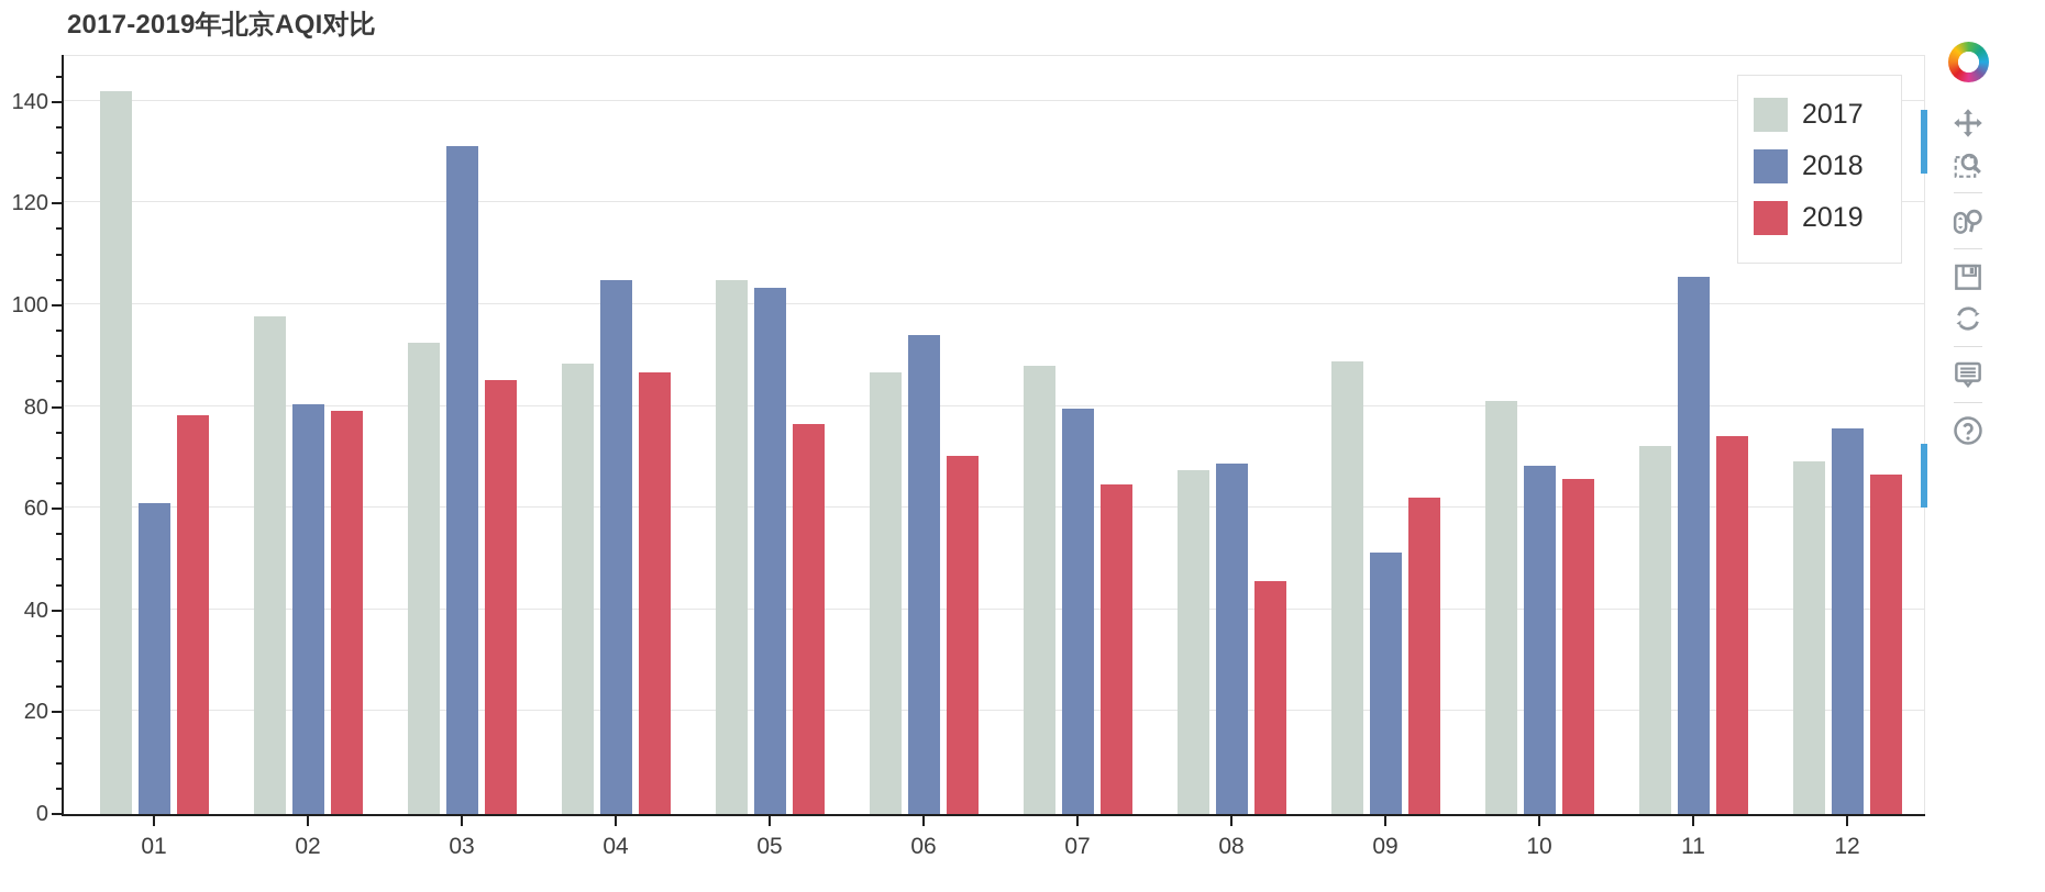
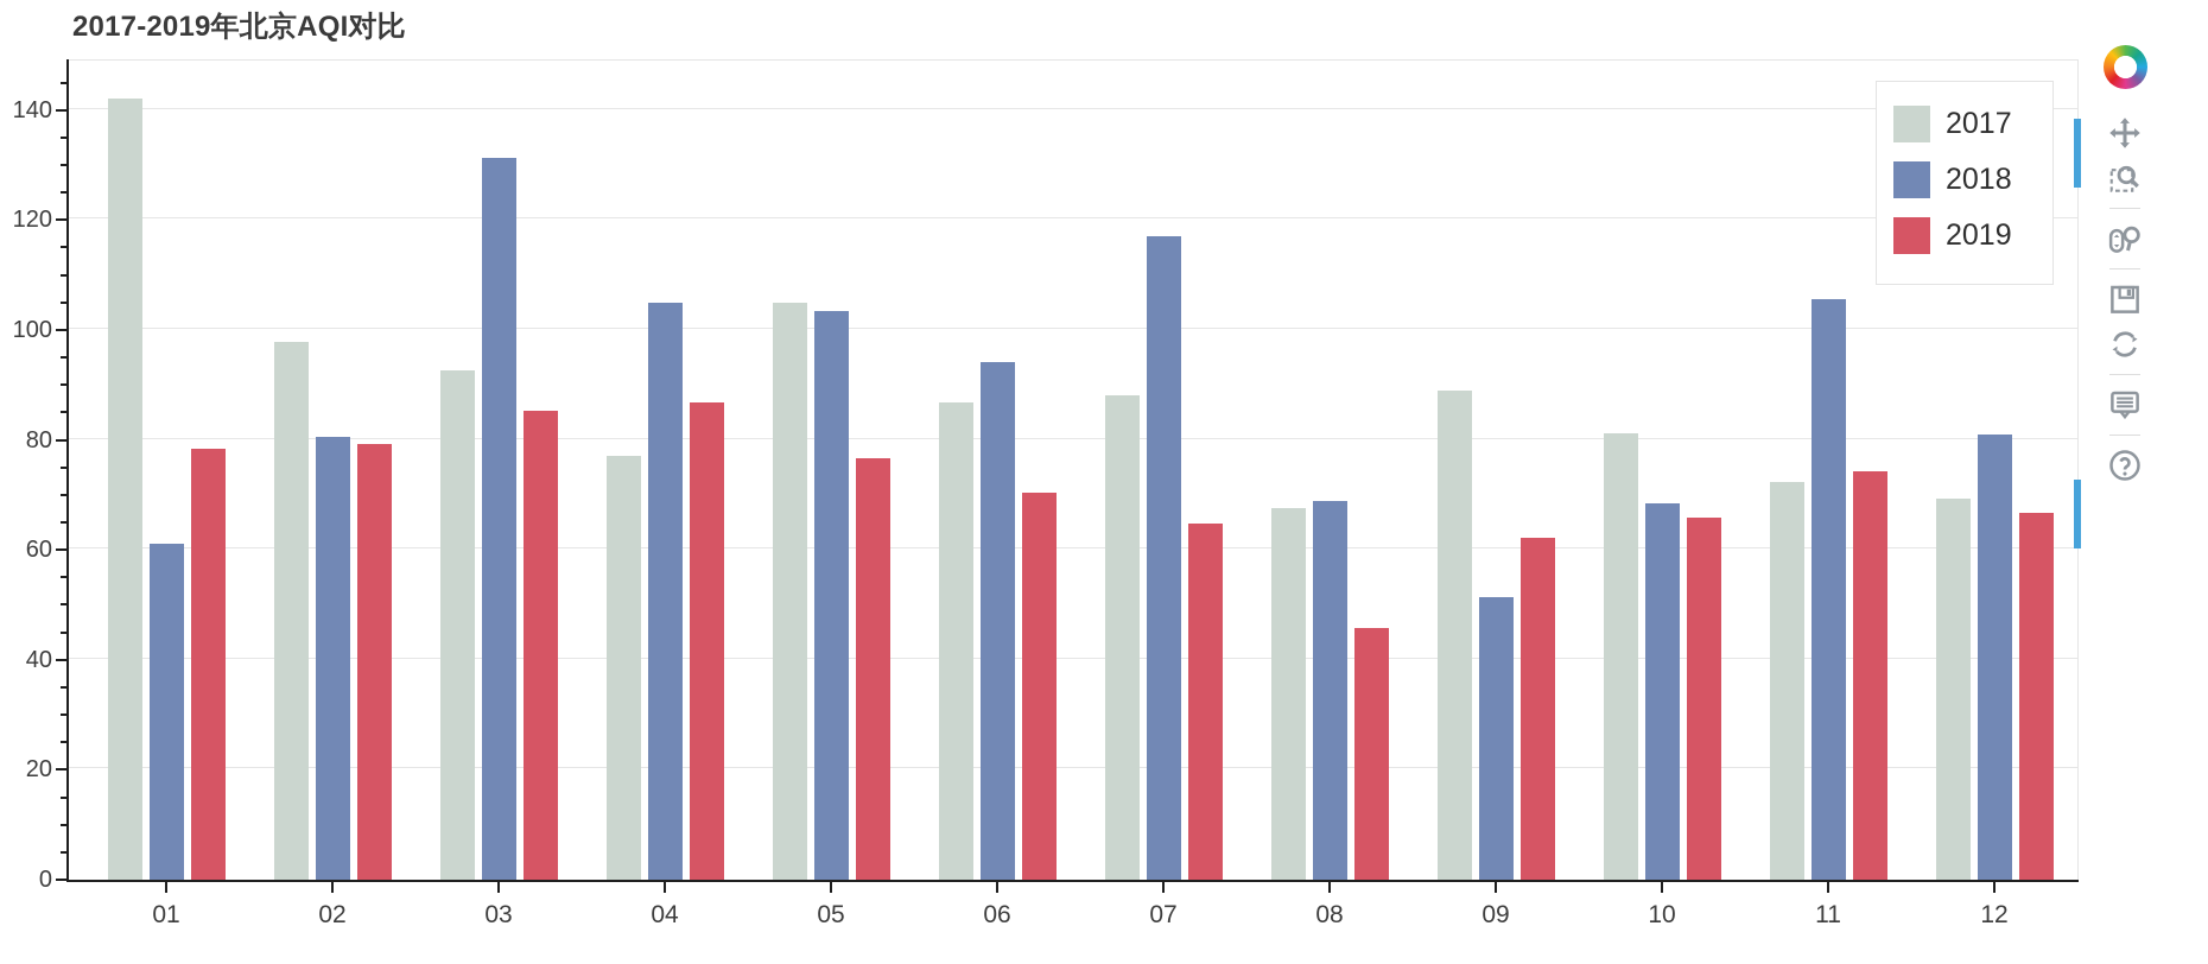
2017/04: 89 -> 77
2018/07: 80 -> 117
2018/12: 76 -> 81
